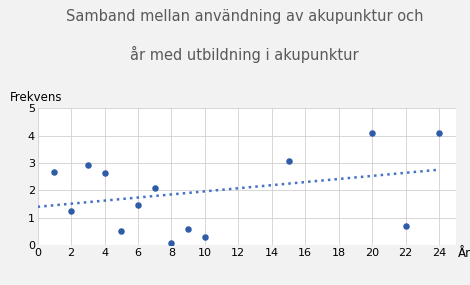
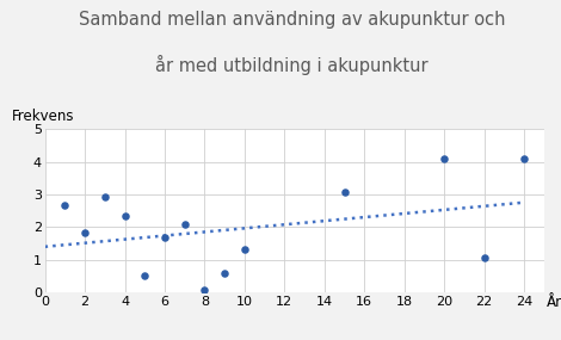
2: 1.25 -> 1.83
4: 2.65 -> 2.33
6: 1.45 -> 1.67
10: 0.30 -> 1.33
22: 0.70 -> 1.08
